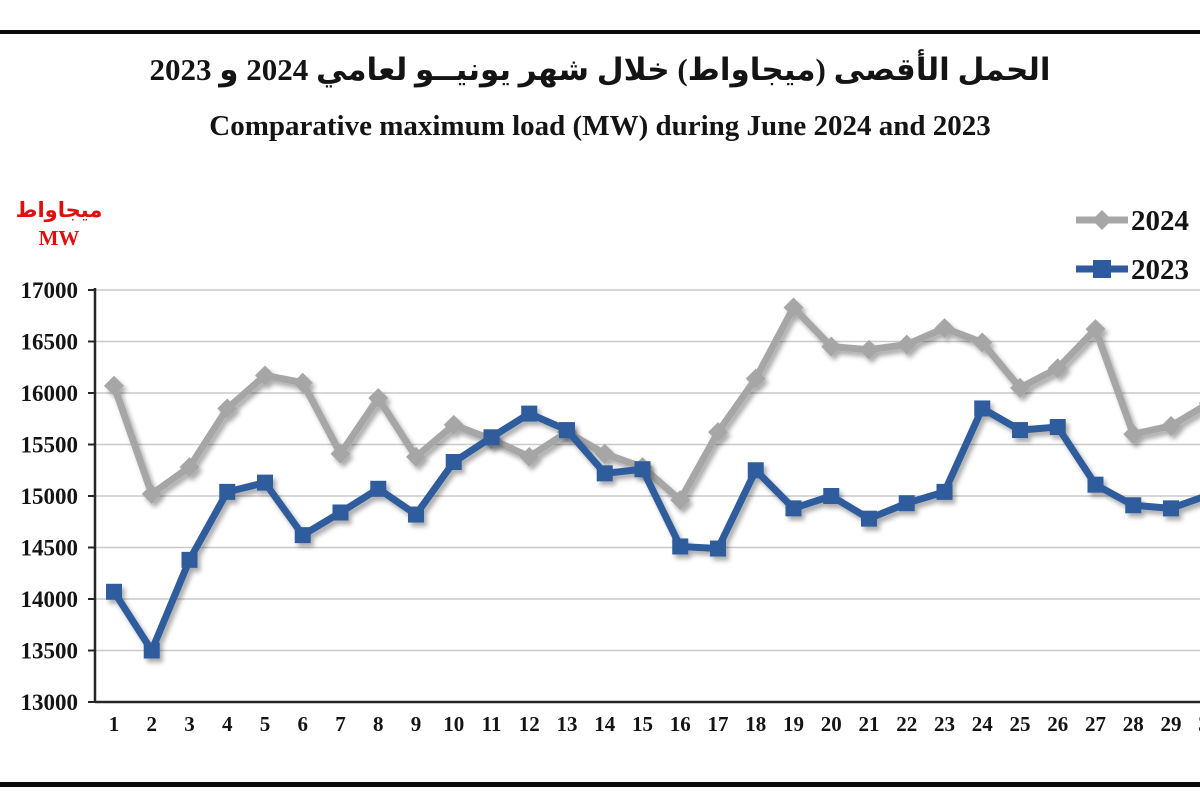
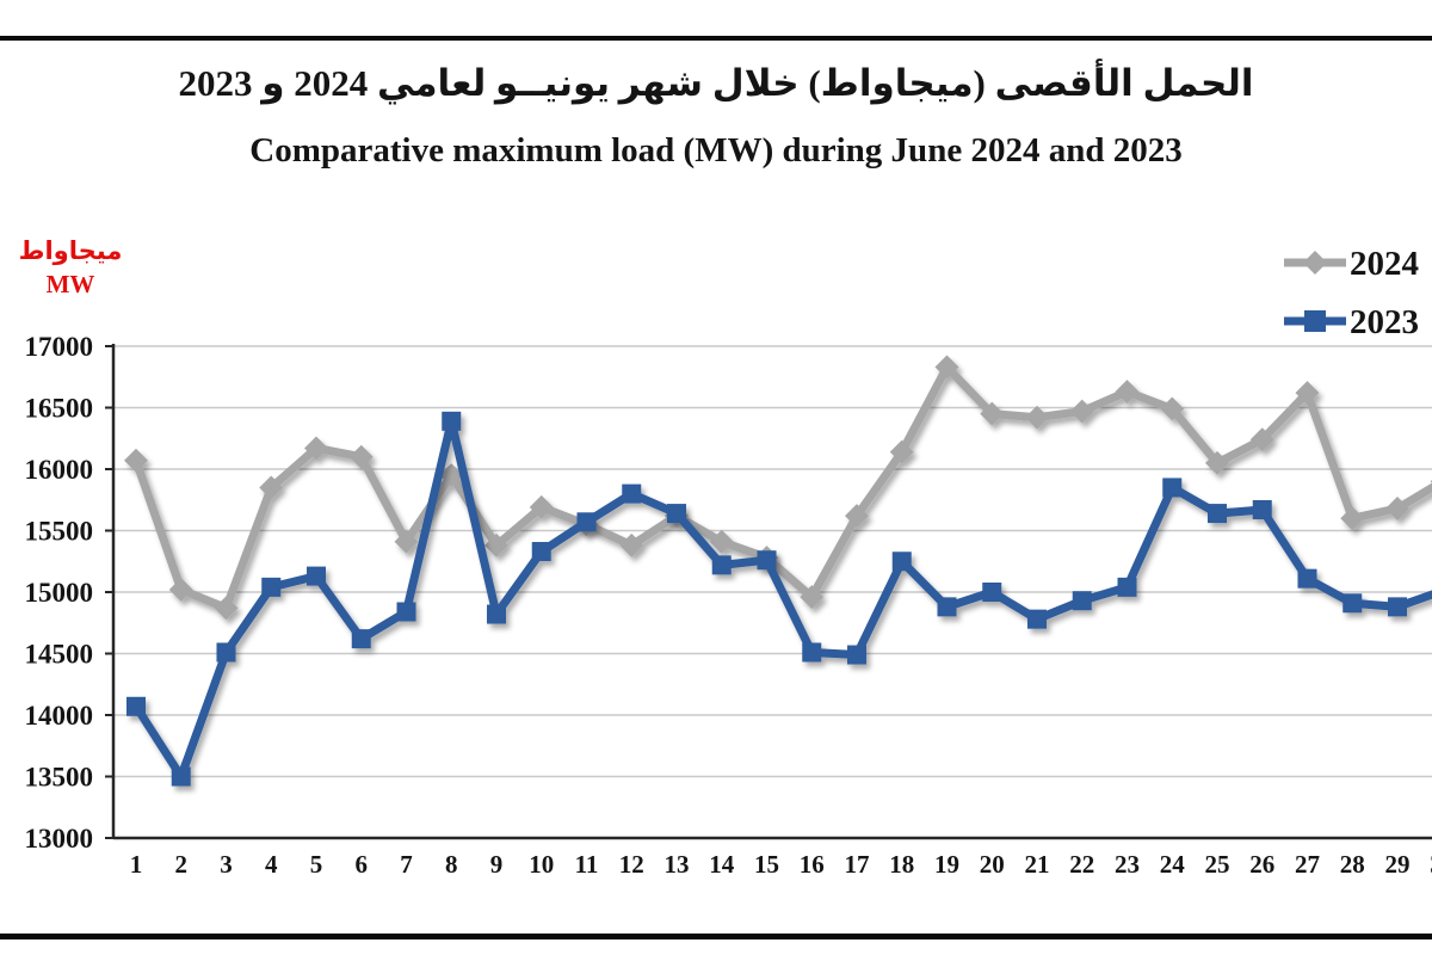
2024/3: 15280 -> 14870
2023/3: 14380 -> 14510
2023/8: 15070 -> 16390
